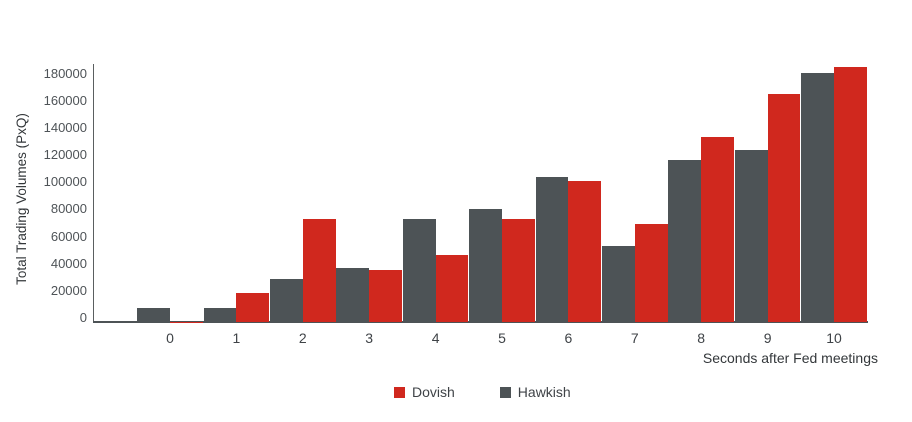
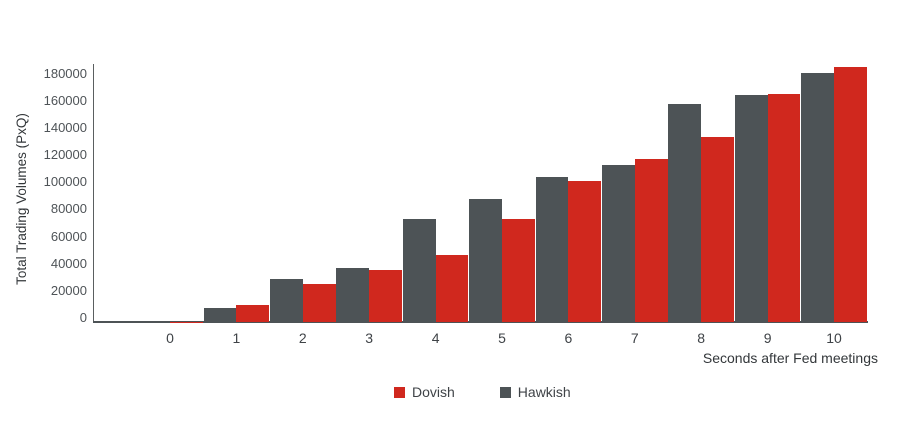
Hawkish/0: 10000 -> 1000
Dovish/1: 21000 -> 12000
Dovish/2: 76000 -> 28000
Hawkish/5: 83000 -> 90000
Dovish/7: 72000 -> 120000
Hawkish/7: 56000 -> 116000
Hawkish/8: 119000 -> 160000
Hawkish/9: 127000 -> 168000
